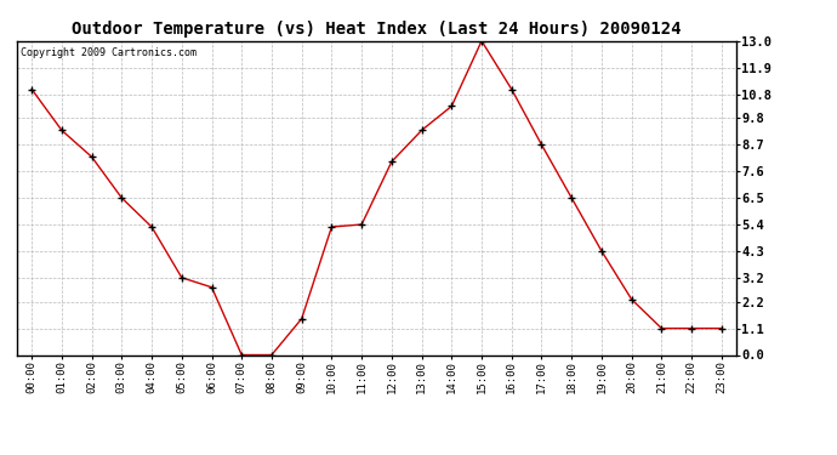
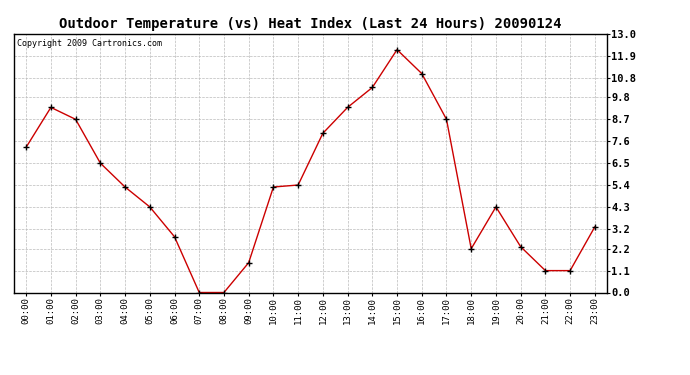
00:00: 11.0 -> 7.3
02:00: 8.2 -> 8.7
05:00: 3.2 -> 4.3
15:00: 13.0 -> 12.2
18:00: 6.5 -> 2.2
23:00: 1.1 -> 3.3
